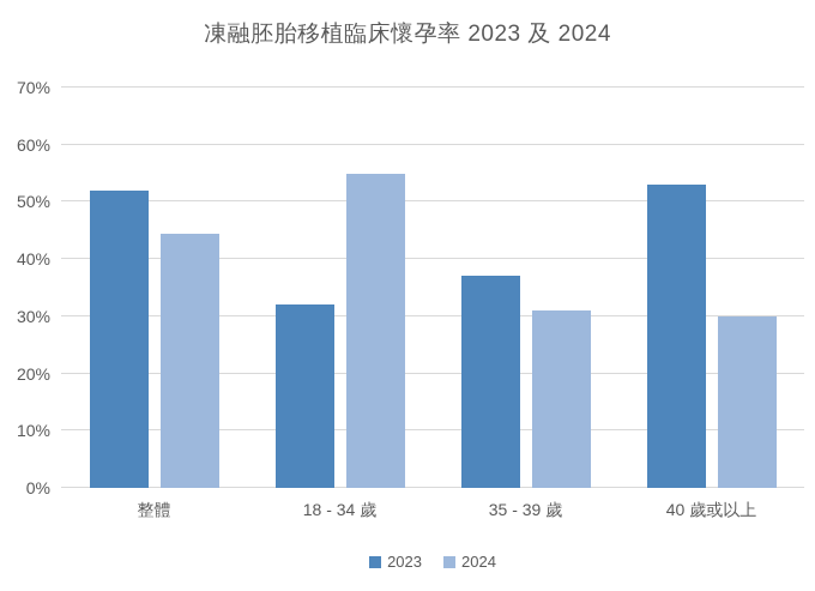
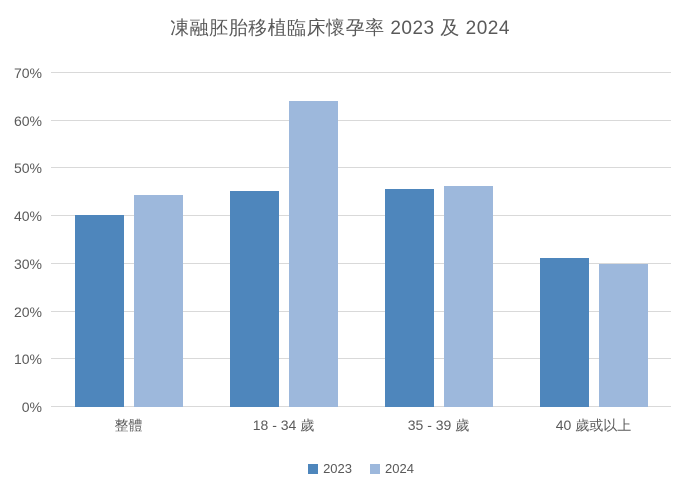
2023/整體: 52% -> 40%
2023/18 - 34 歲: 32% -> 45%
2024/18 - 34 歲: 55% -> 64%
2023/35 - 39 歲: 37% -> 46%
2024/35 - 39 歲: 31% -> 46%
2023/40 歲或以上: 53% -> 31%
